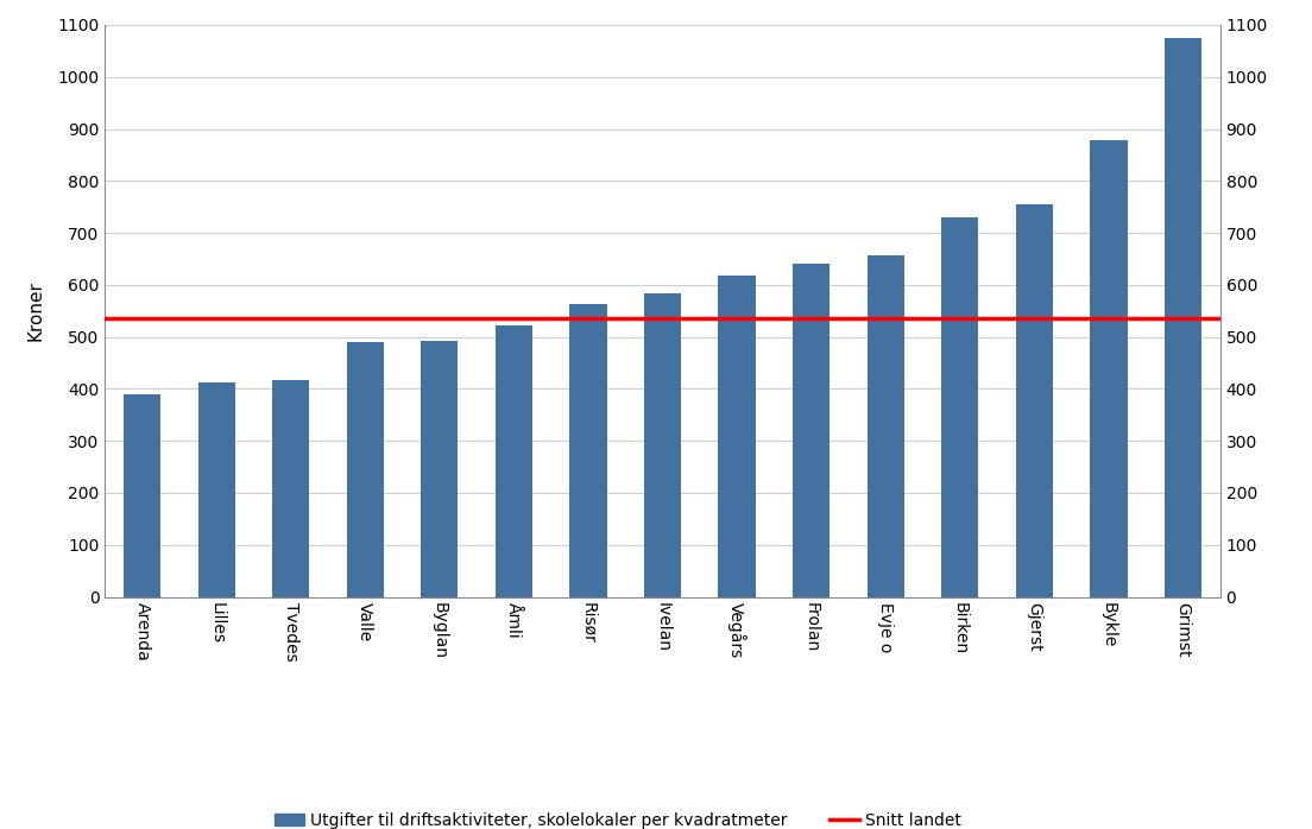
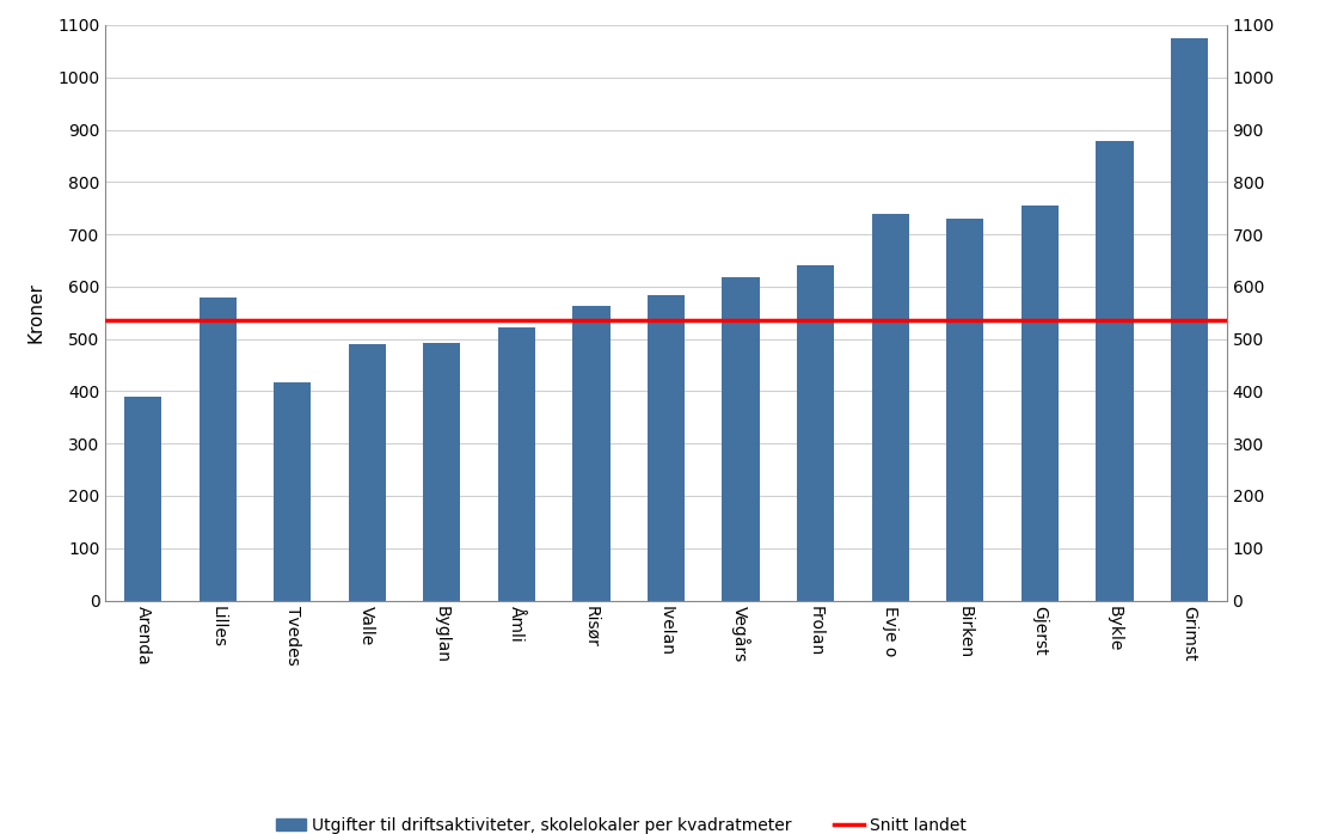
Lilles: 413 -> 580
Evje o: 657 -> 740
